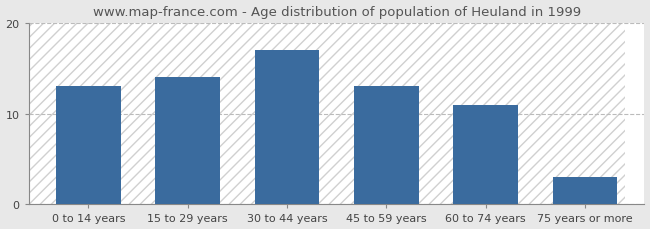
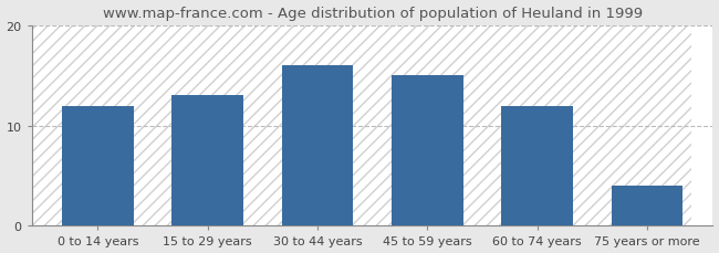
0 to 14 years: 13 -> 12
15 to 29 years: 14 -> 13
30 to 44 years: 17 -> 16
45 to 59 years: 13 -> 15
60 to 74 years: 11 -> 12
75 years or more: 3 -> 4
